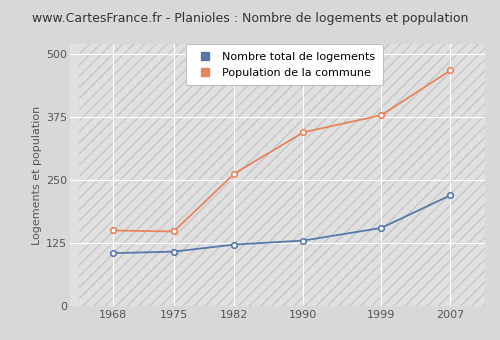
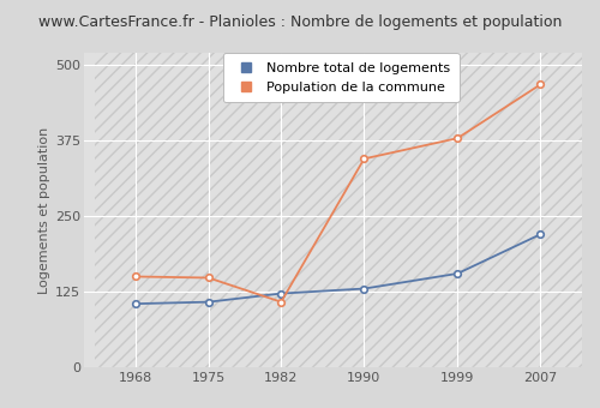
Population de la commune/1982: 263 -> 108
